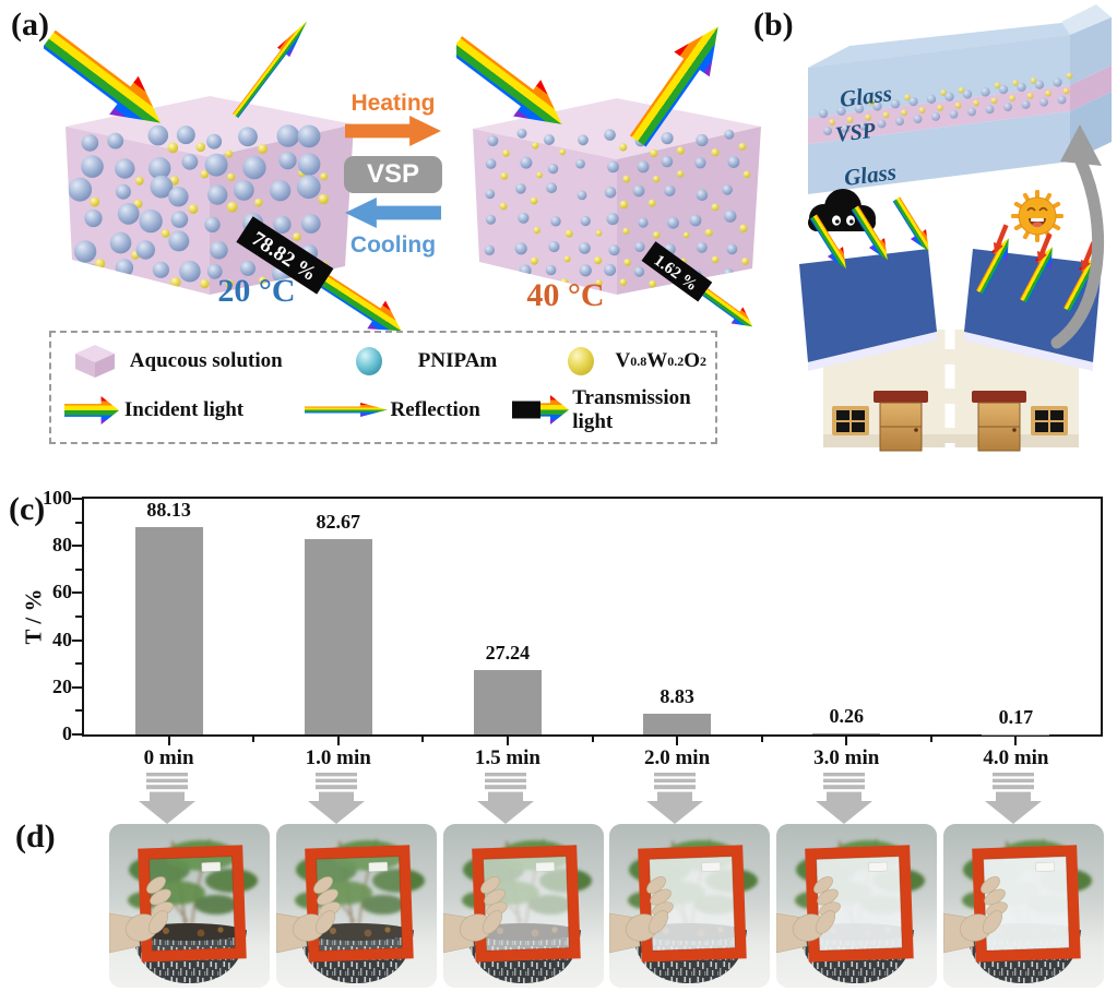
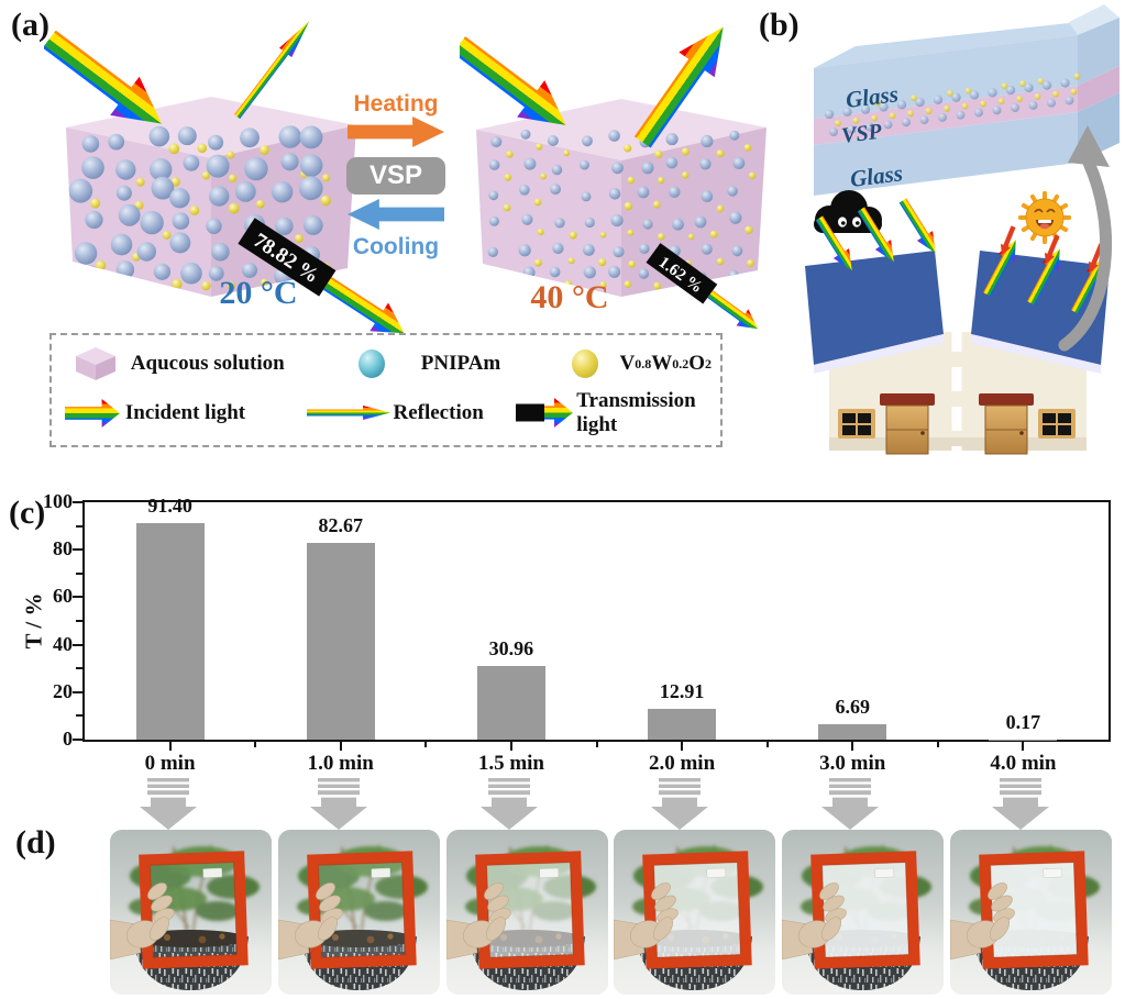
0 min: 88.13 -> 91.40
1.5 min: 27.24 -> 30.96
2.0 min: 8.83 -> 12.91
3.0 min: 0.26 -> 6.69
